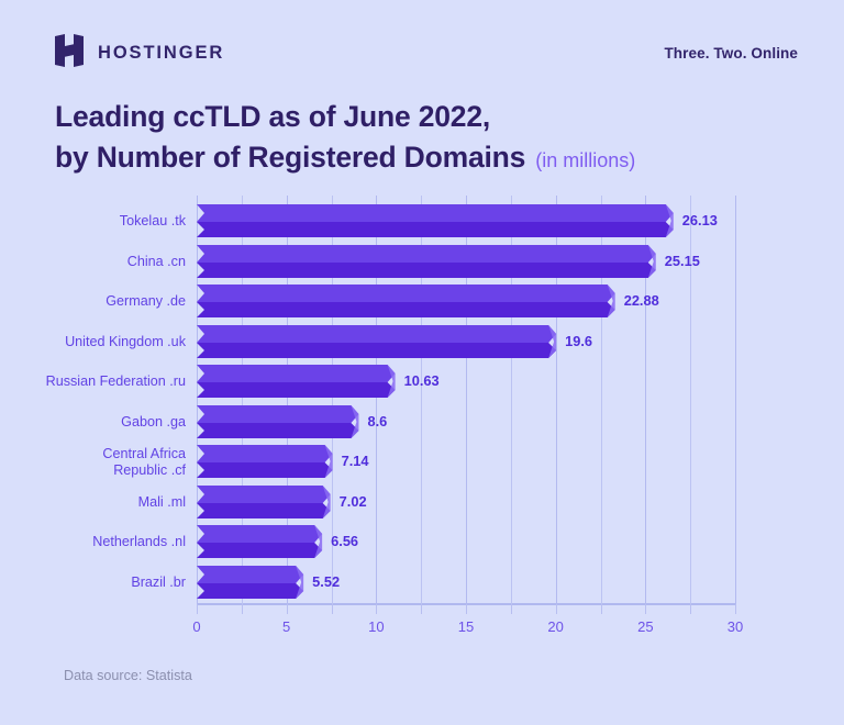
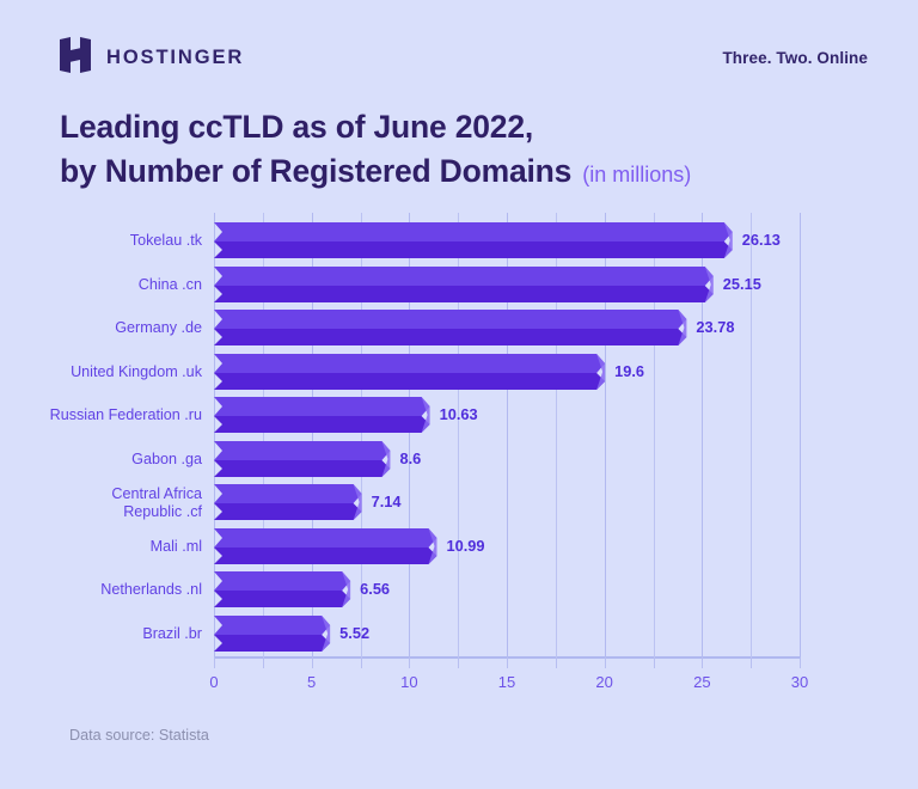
Germany .de: 22.88 -> 23.78
Mali .ml: 7.02 -> 10.99
